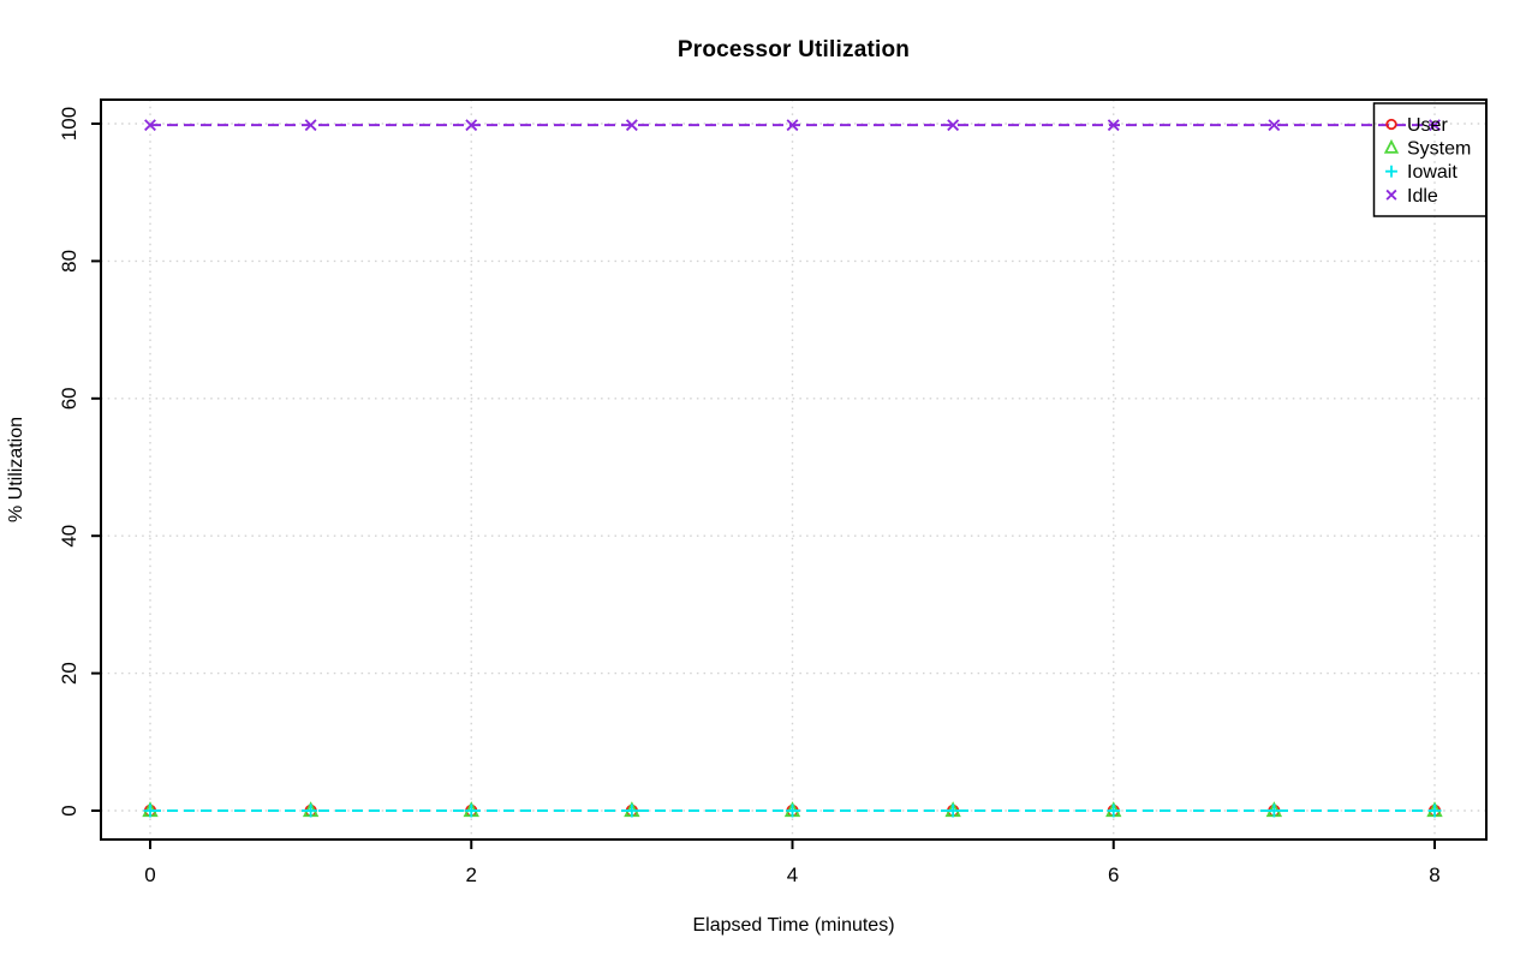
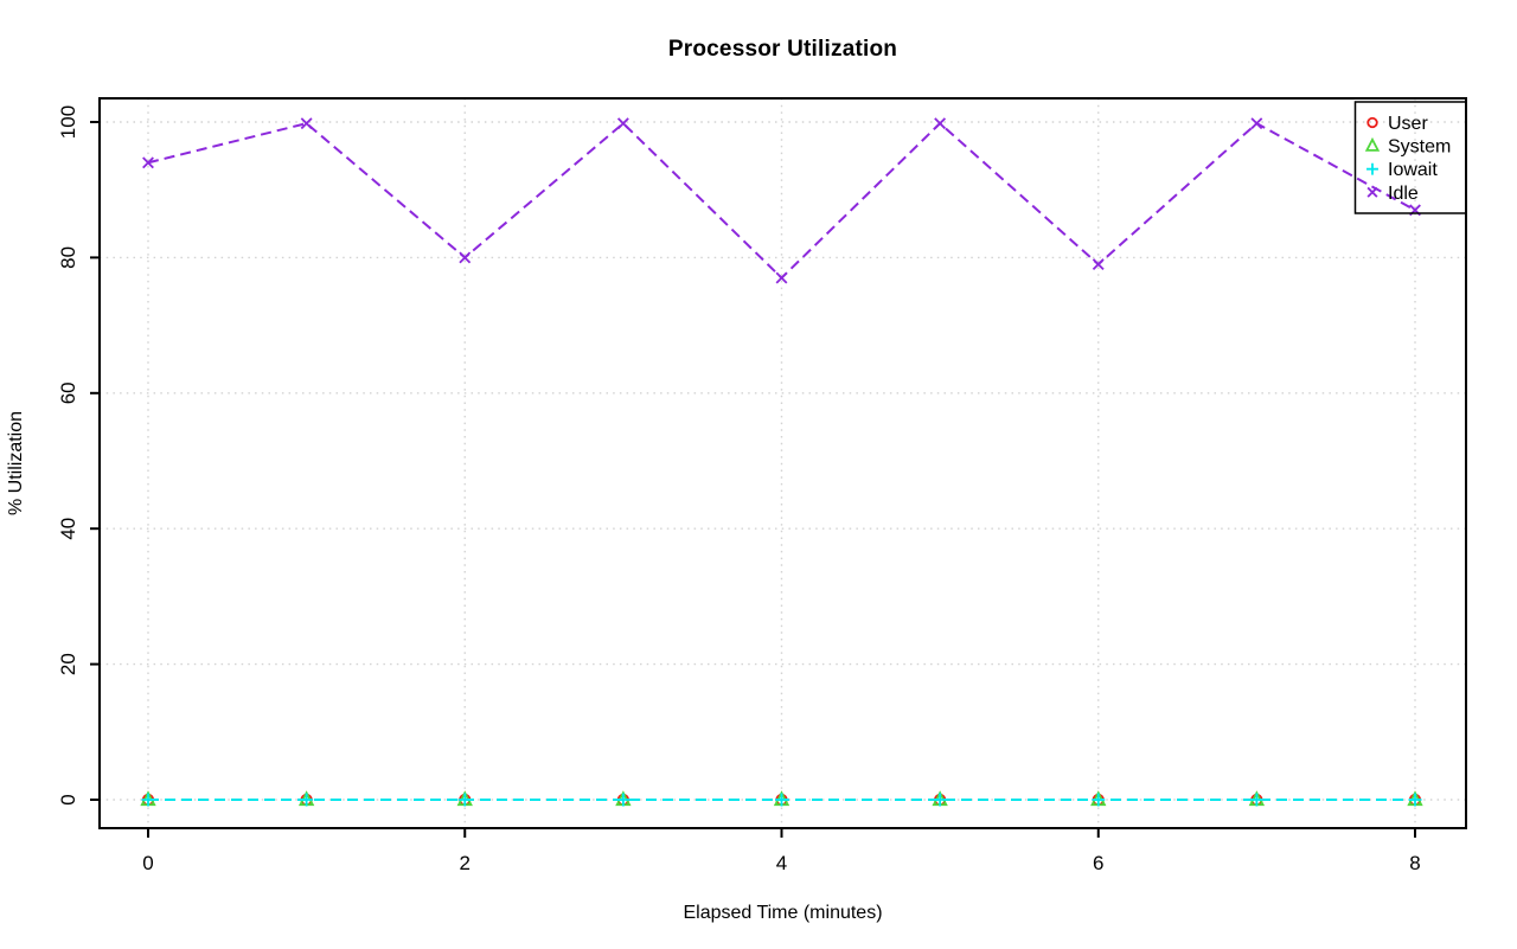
Idle/0: 100 -> 94
Idle/2: 100 -> 80
Idle/4: 100 -> 77
Idle/6: 100 -> 79
Idle/8: 100 -> 87
